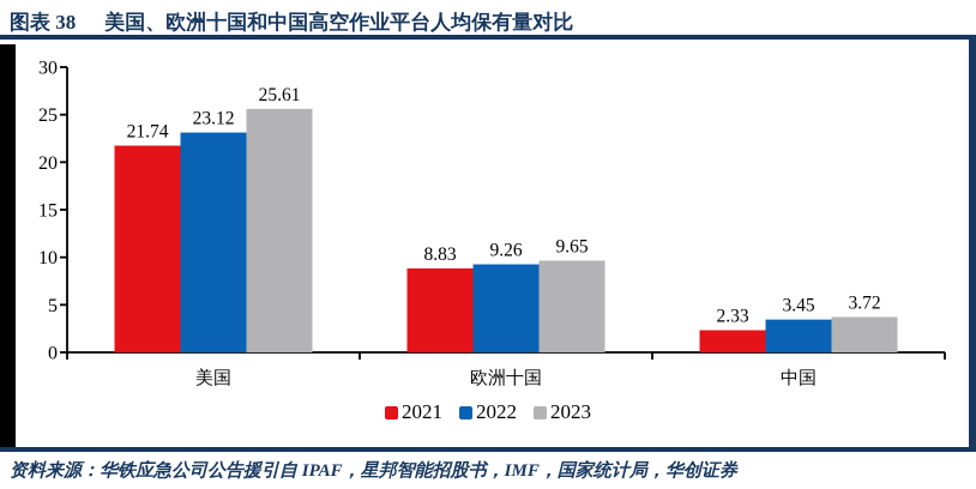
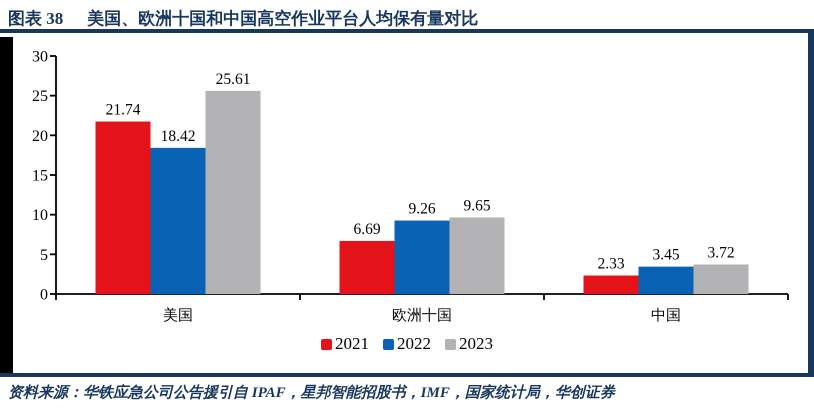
2022/美国: 23.12 -> 18.42
2021/欧洲十国: 8.83 -> 6.69
